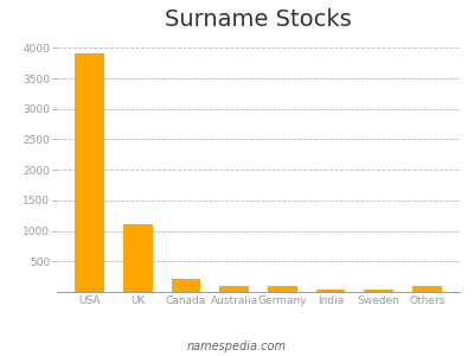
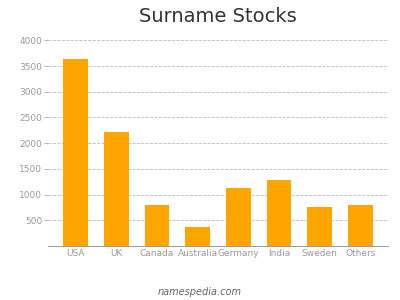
USA: 3900 -> 3640
UK: 1100 -> 2220
Canada: 200 -> 800
Australia: 100 -> 360
Germany: 90 -> 1120
India: 40 -> 1280
Sweden: 40 -> 760
Others: 100 -> 800
